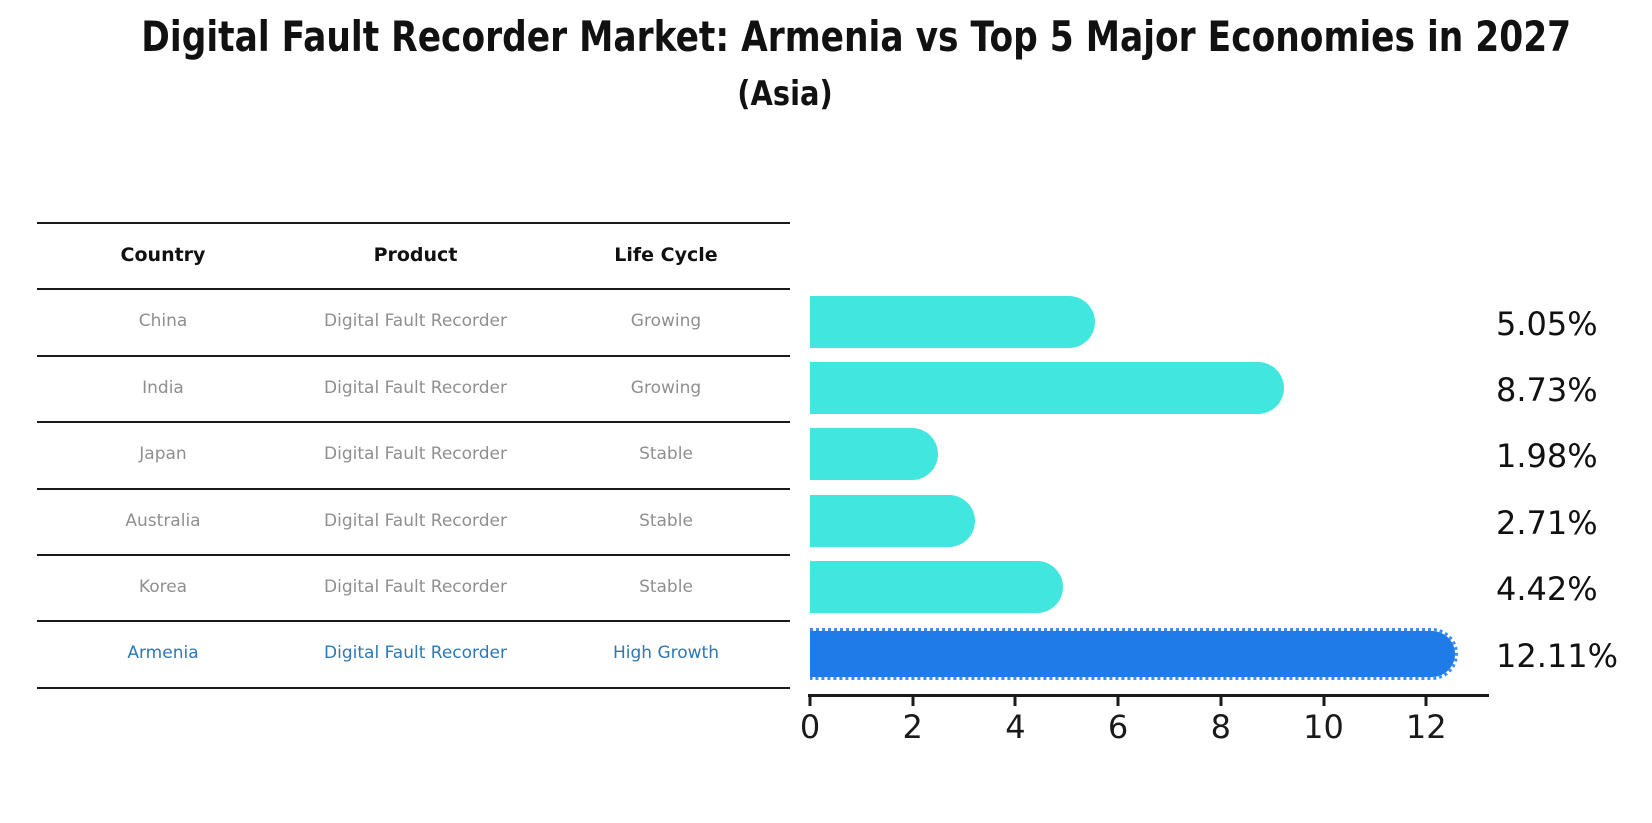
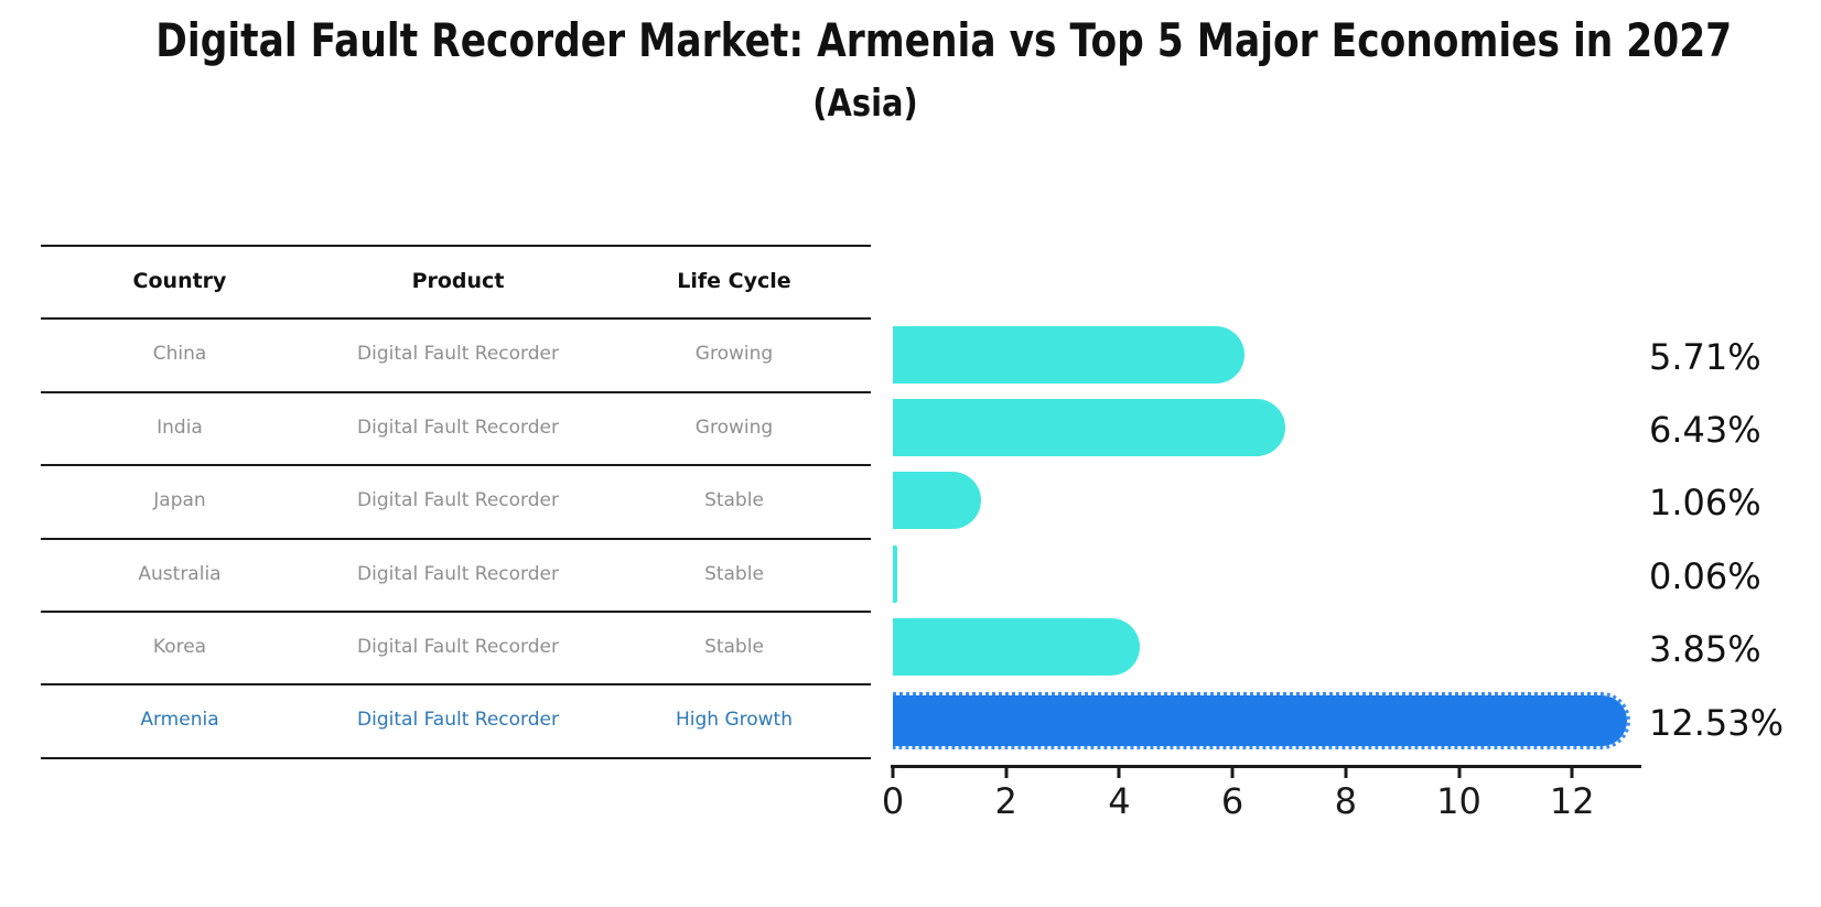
China: 5.05% -> 5.71%
India: 8.73% -> 6.43%
Japan: 1.98% -> 1.06%
Australia: 2.71% -> 0.06%
Korea: 4.42% -> 3.85%
Armenia: 12.11% -> 12.53%
